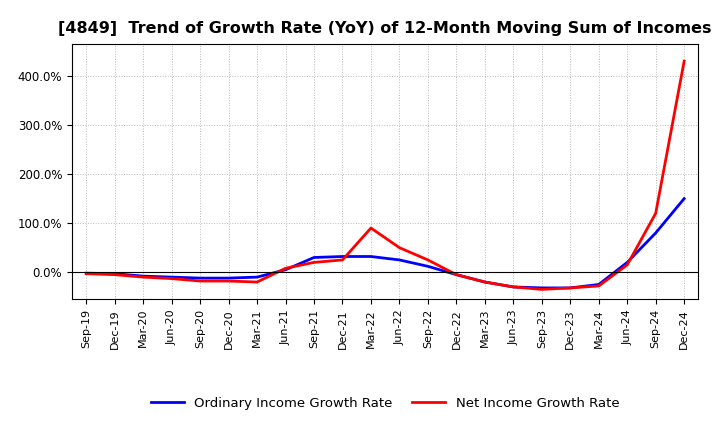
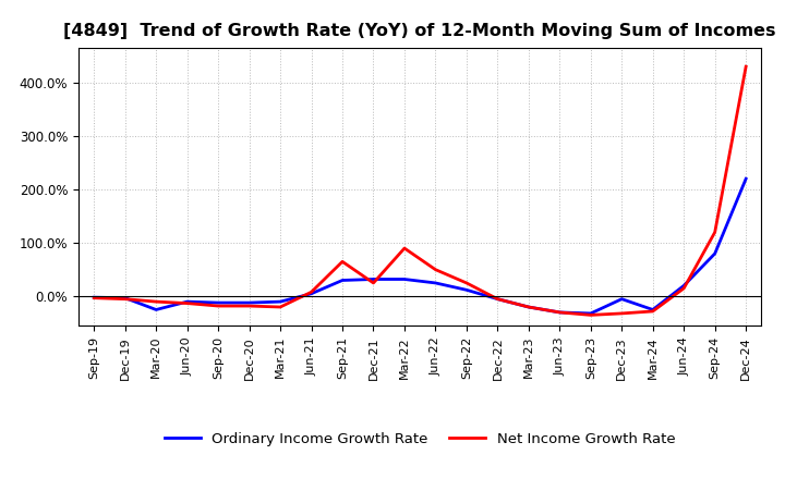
Ordinary Income Growth Rate/Mar-20: -8% -> -25%
Net Income Growth Rate/Sep-21: 20% -> 65%
Ordinary Income Growth Rate/Dec-23: -32% -> -5%
Ordinary Income Growth Rate/Dec-24: 150% -> 220%
